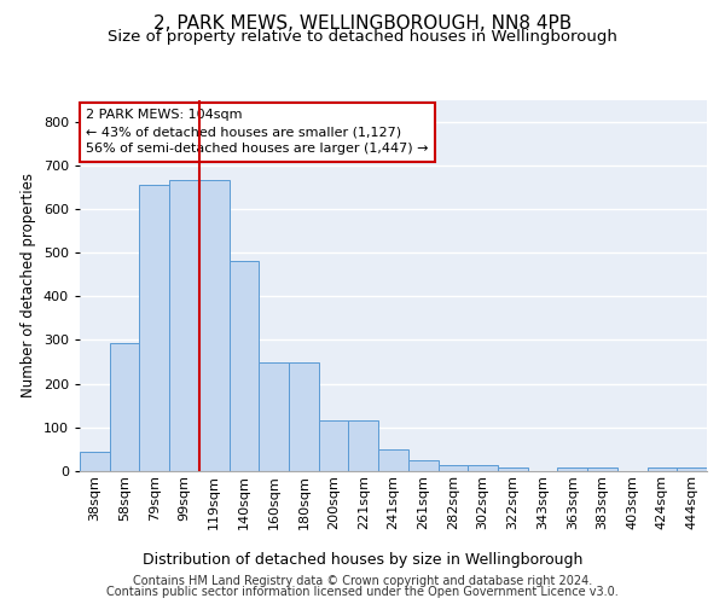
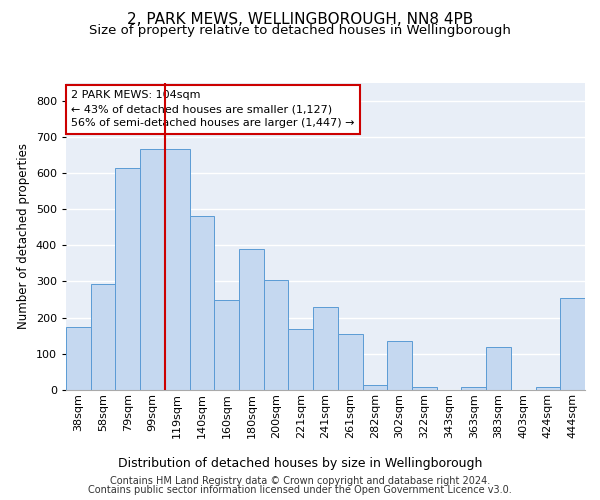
38sqm: 45 -> 175
79sqm: 655 -> 615
180sqm: 250 -> 390
200sqm: 115 -> 305
221sqm: 115 -> 170
241sqm: 50 -> 230
261sqm: 25 -> 155
302sqm: 15 -> 135
383sqm: 8 -> 120
444sqm: 8 -> 255
